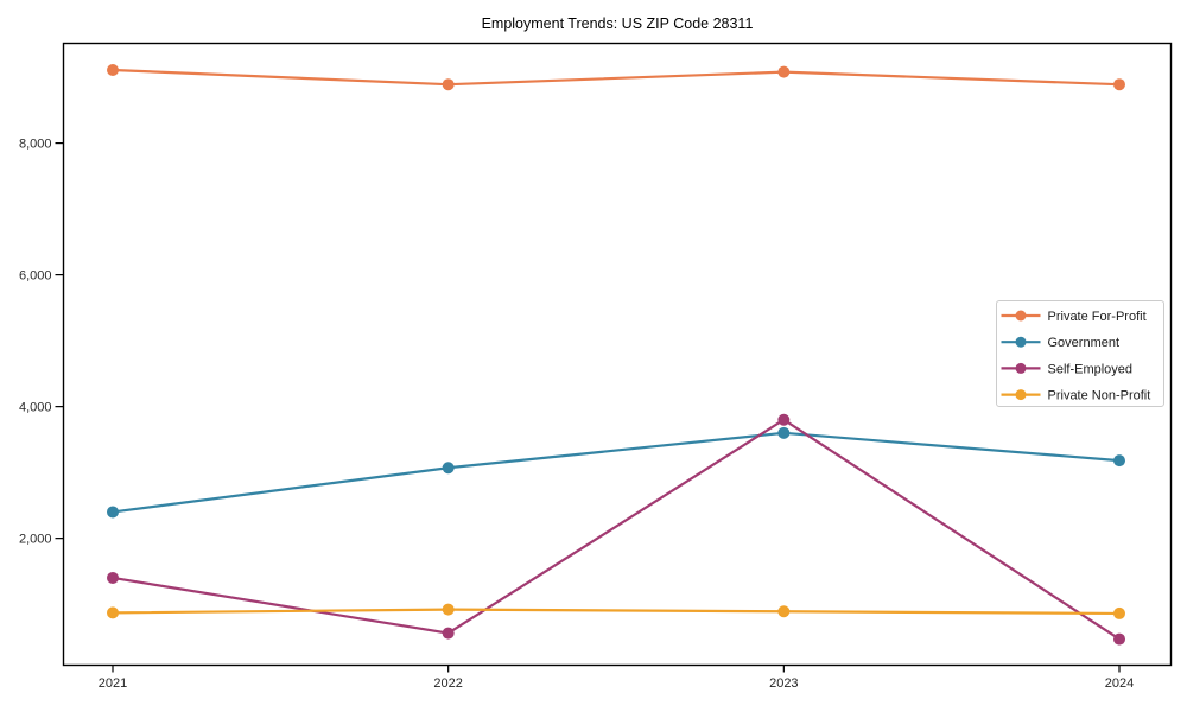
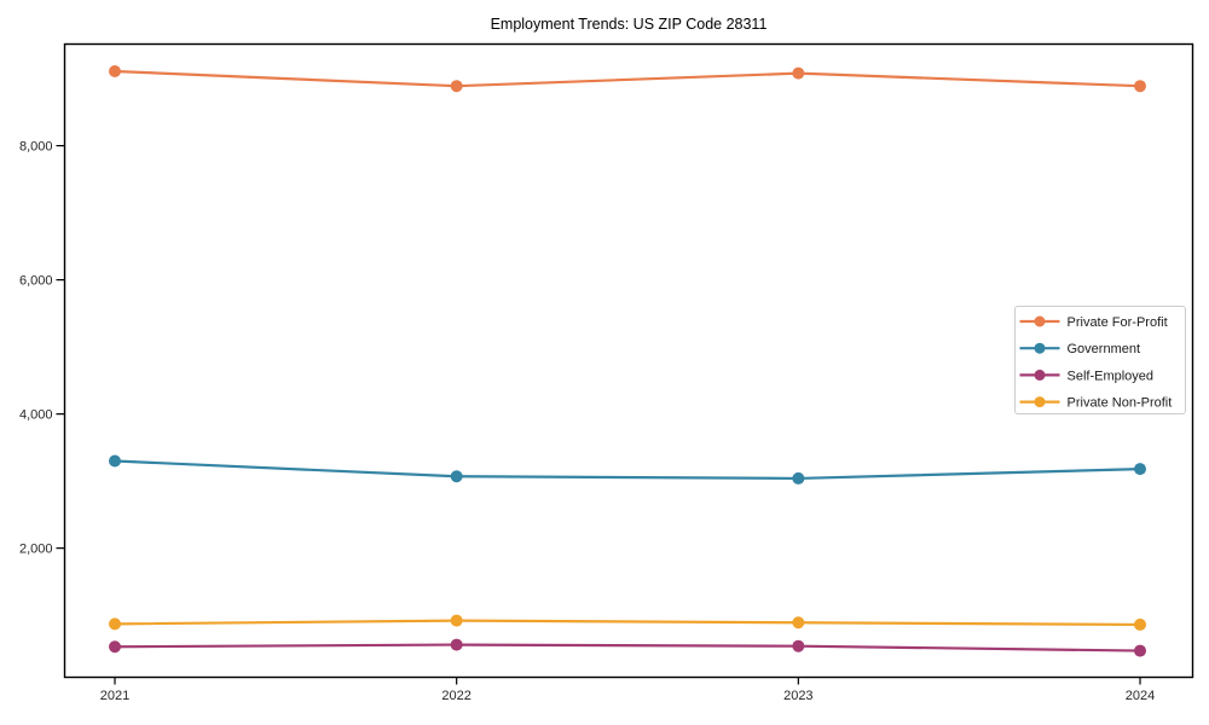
Government/2021: 2400 -> 3300
Self-Employed/2021: 1400 -> 500
Government/2023: 3600 -> 3000
Self-Employed/2023: 3800 -> 500
